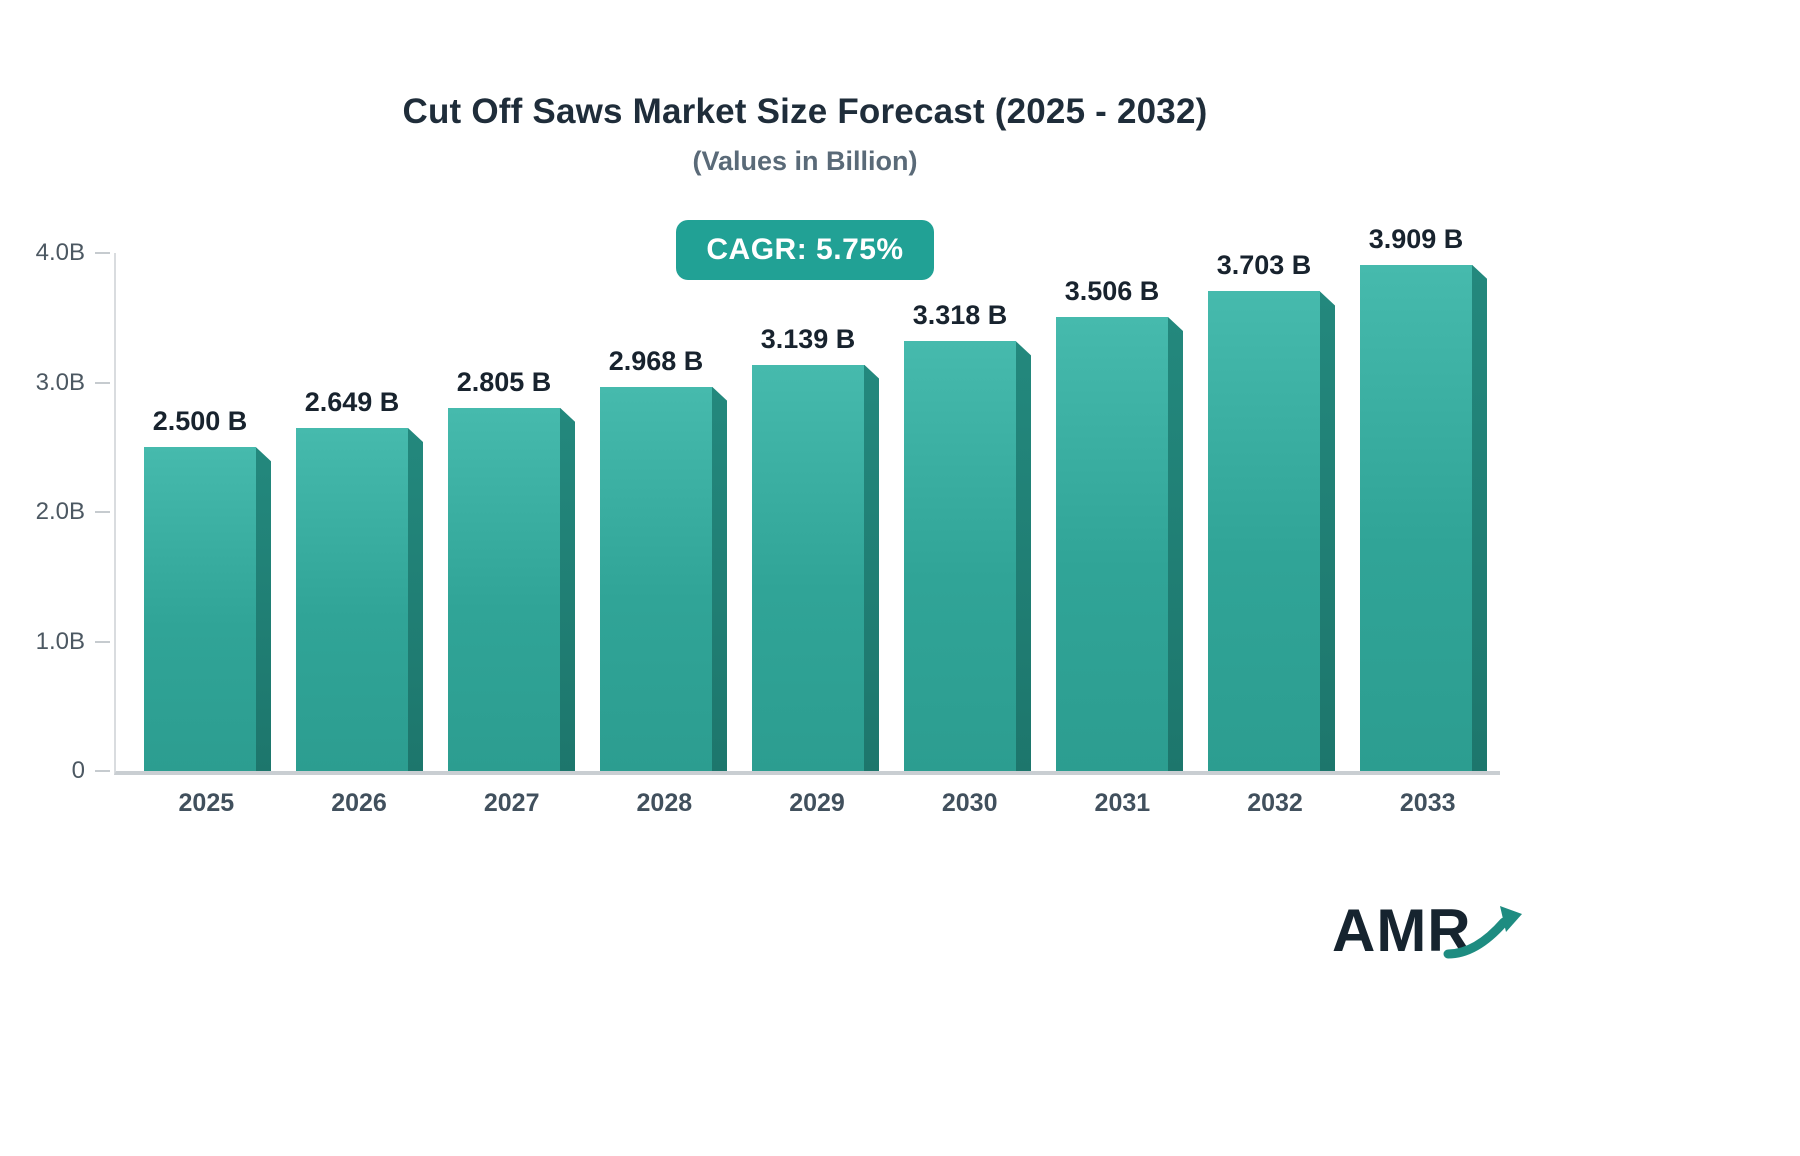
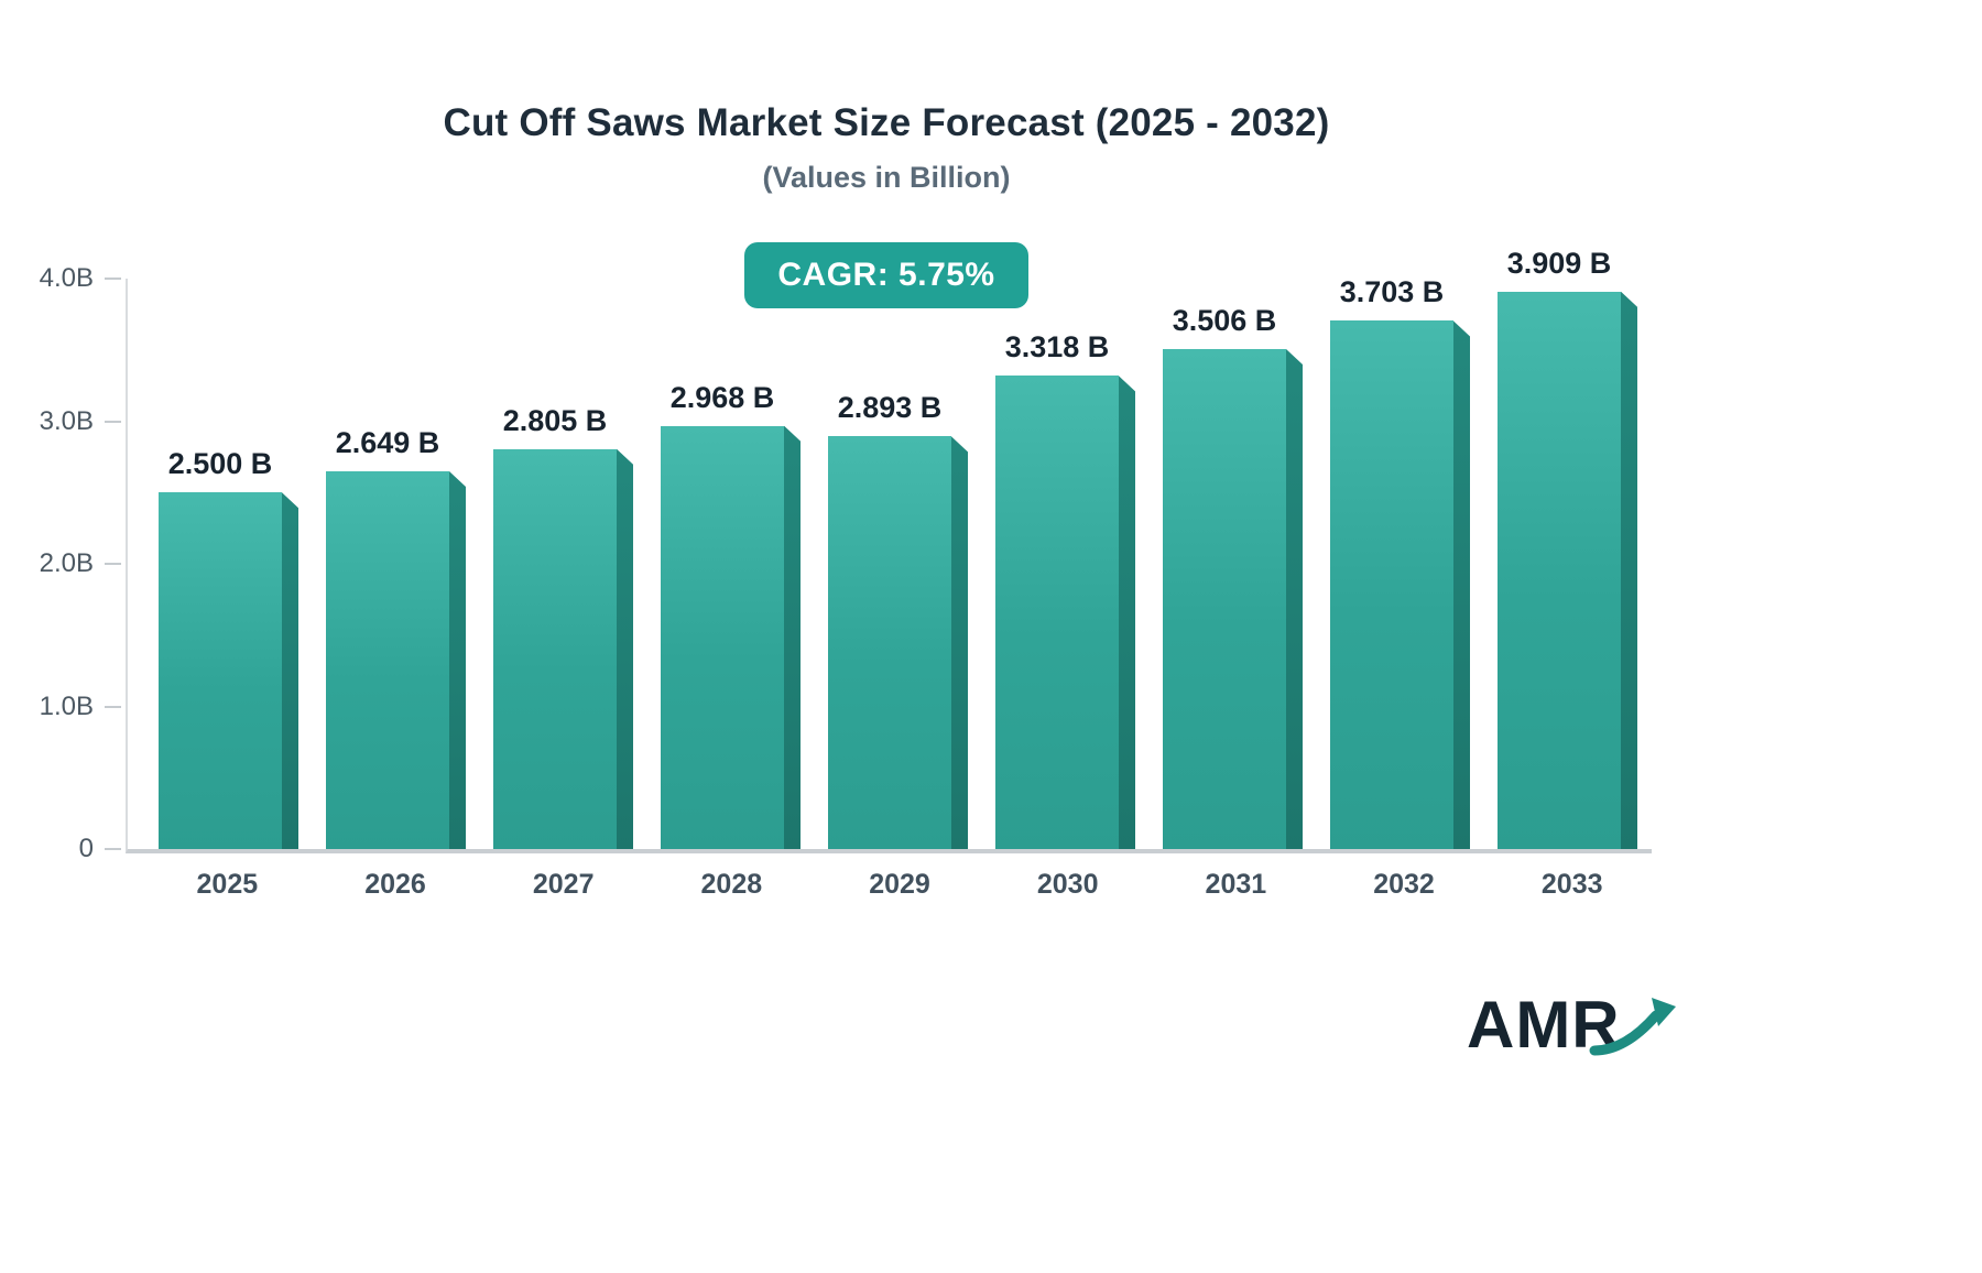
2029: 3.139 -> 2.893
